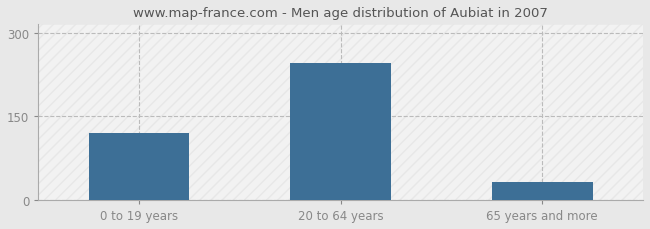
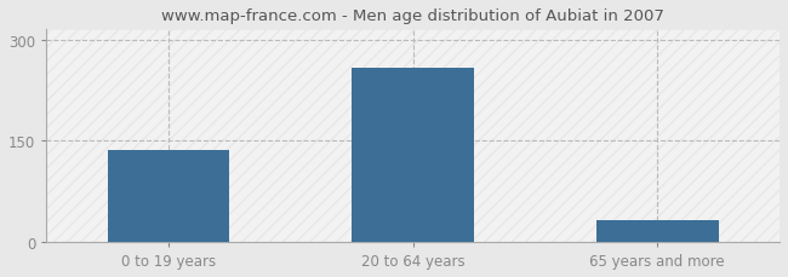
0 to 19 years: 120 -> 136
20 to 64 years: 245 -> 258
